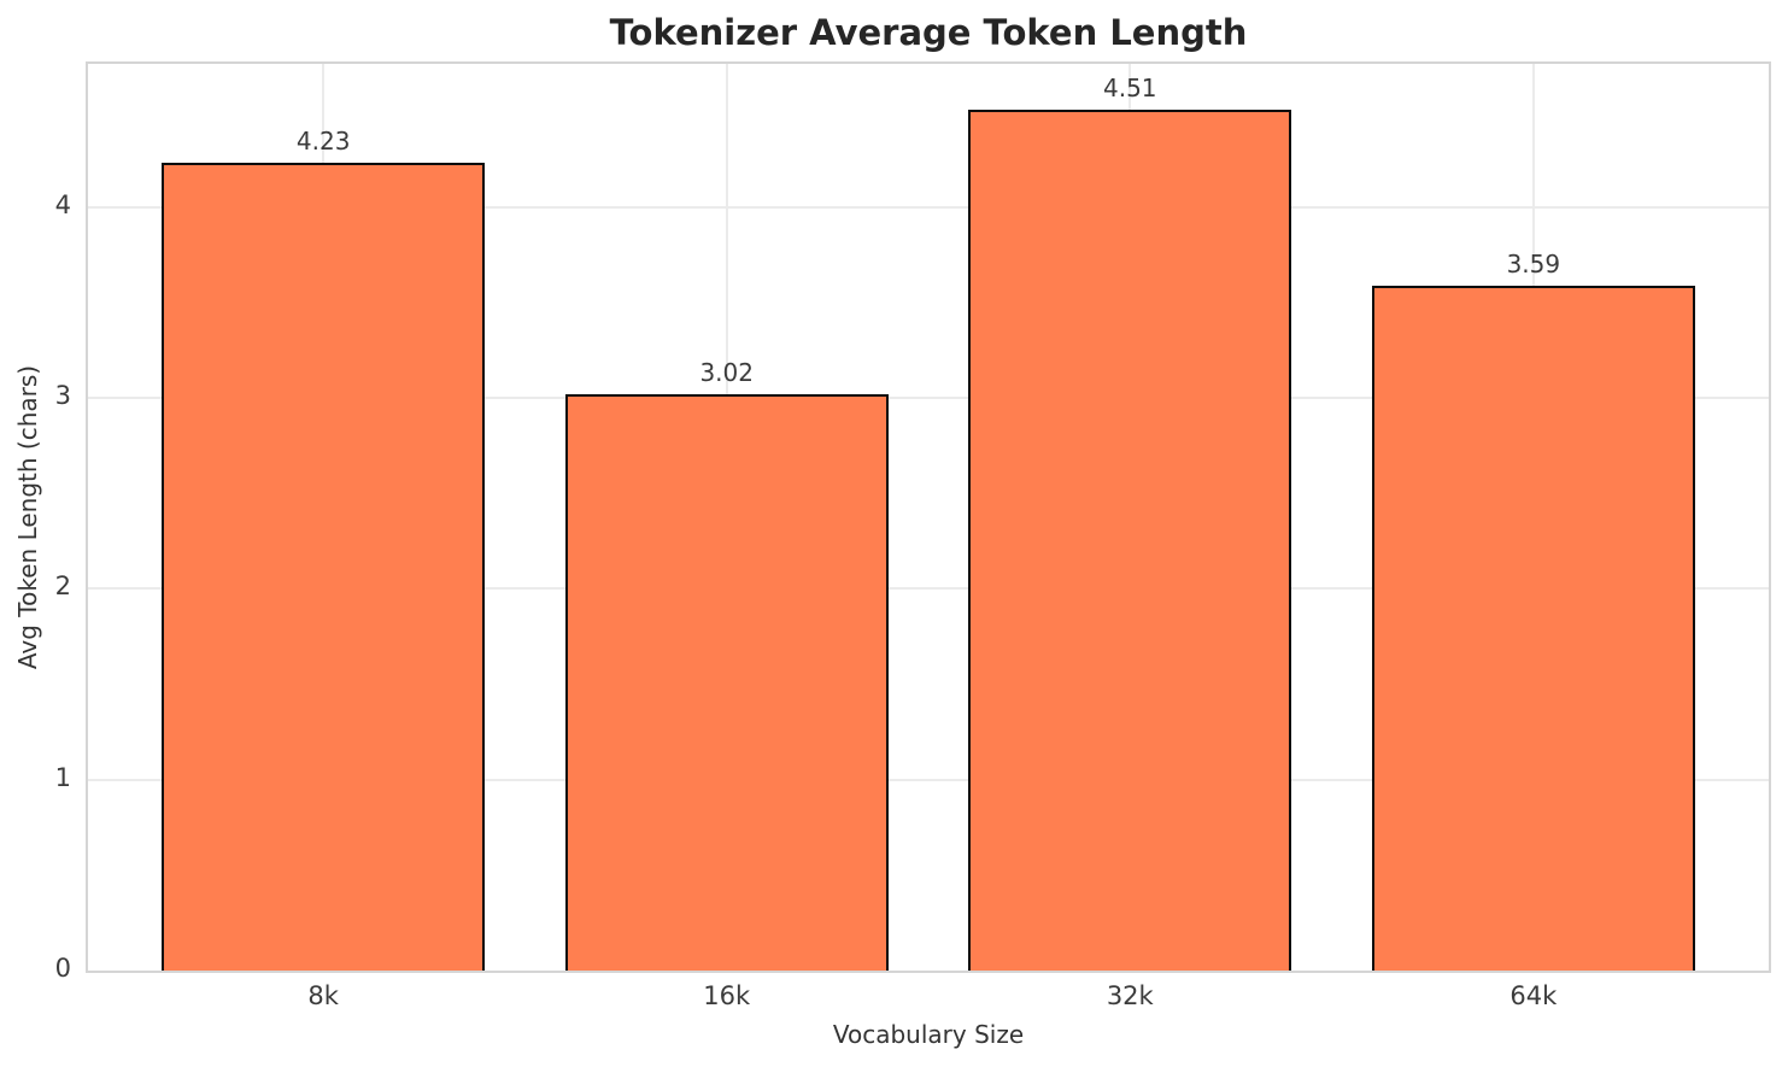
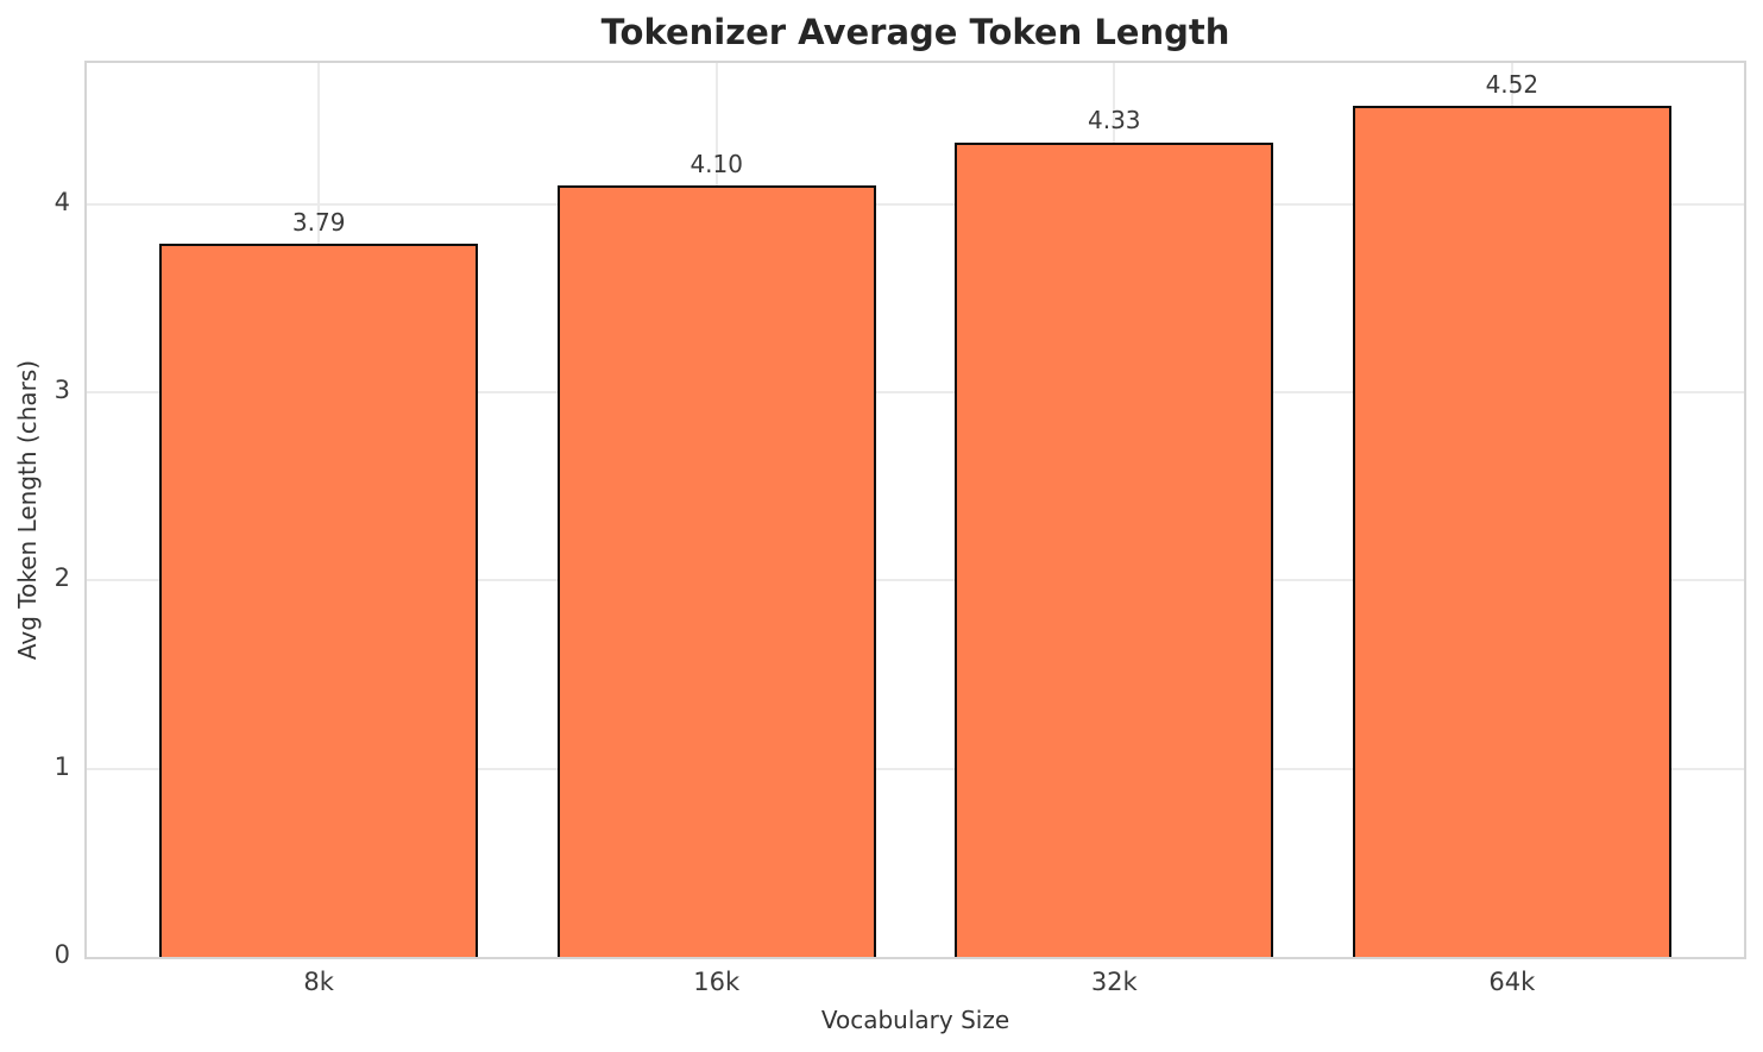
8k: 4.23 -> 3.79
16k: 3.02 -> 4.10
32k: 4.51 -> 4.33
64k: 3.59 -> 4.52
